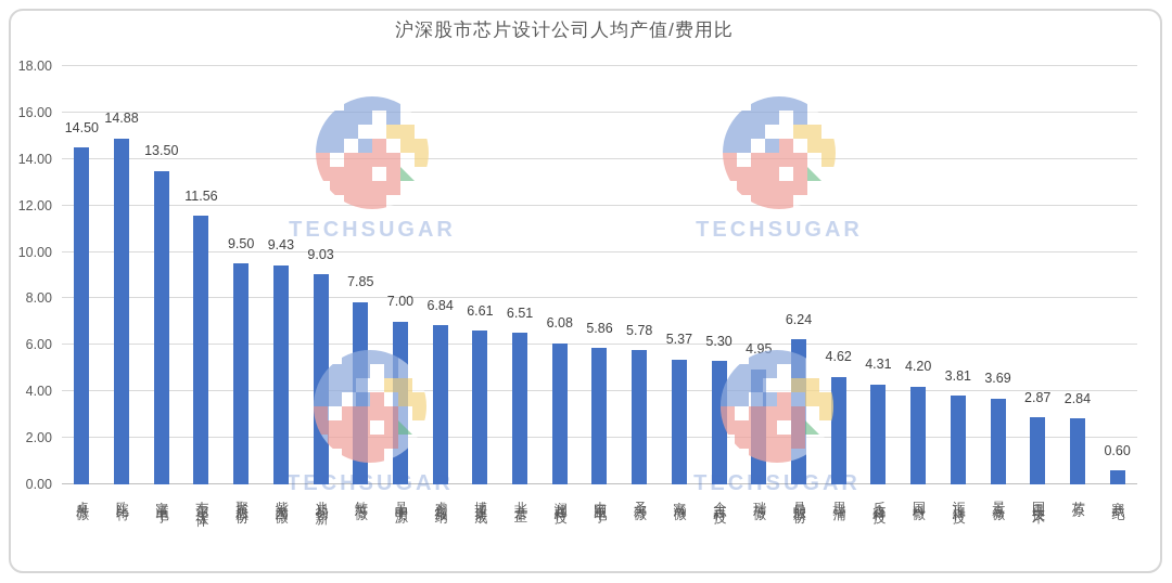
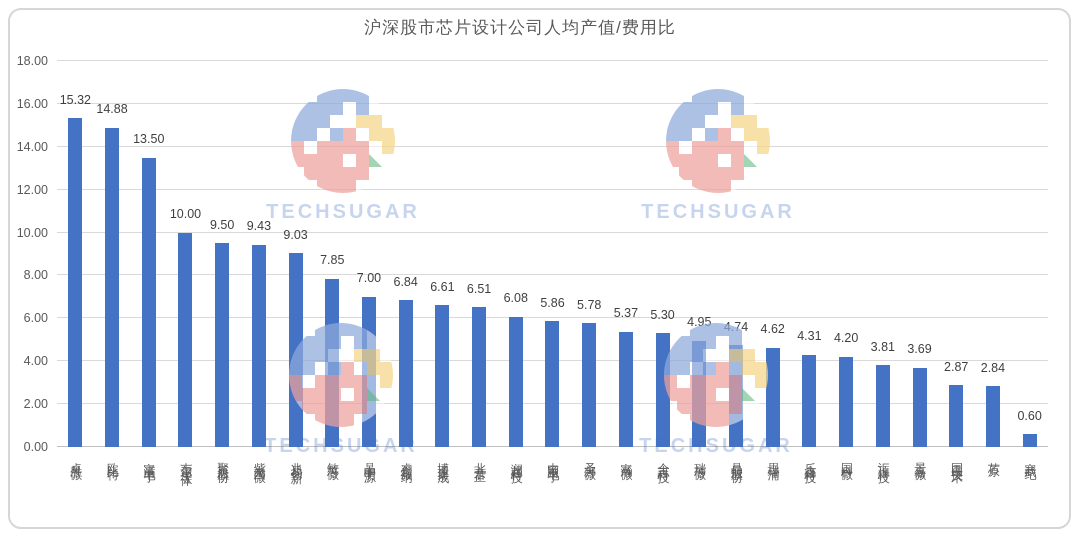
卓胜微: 14.50 -> 15.32
韦尔半导体: 11.56 -> 10.00
晶晨股份: 6.24 -> 4.74
